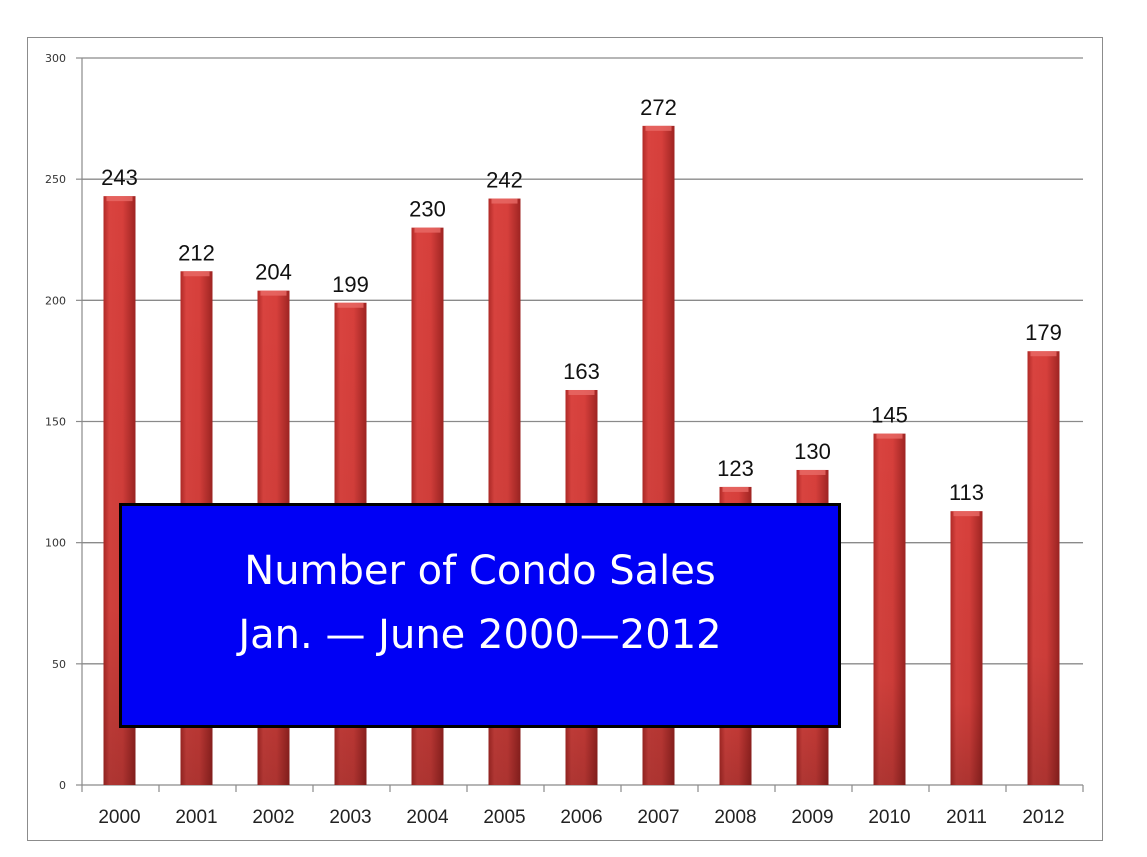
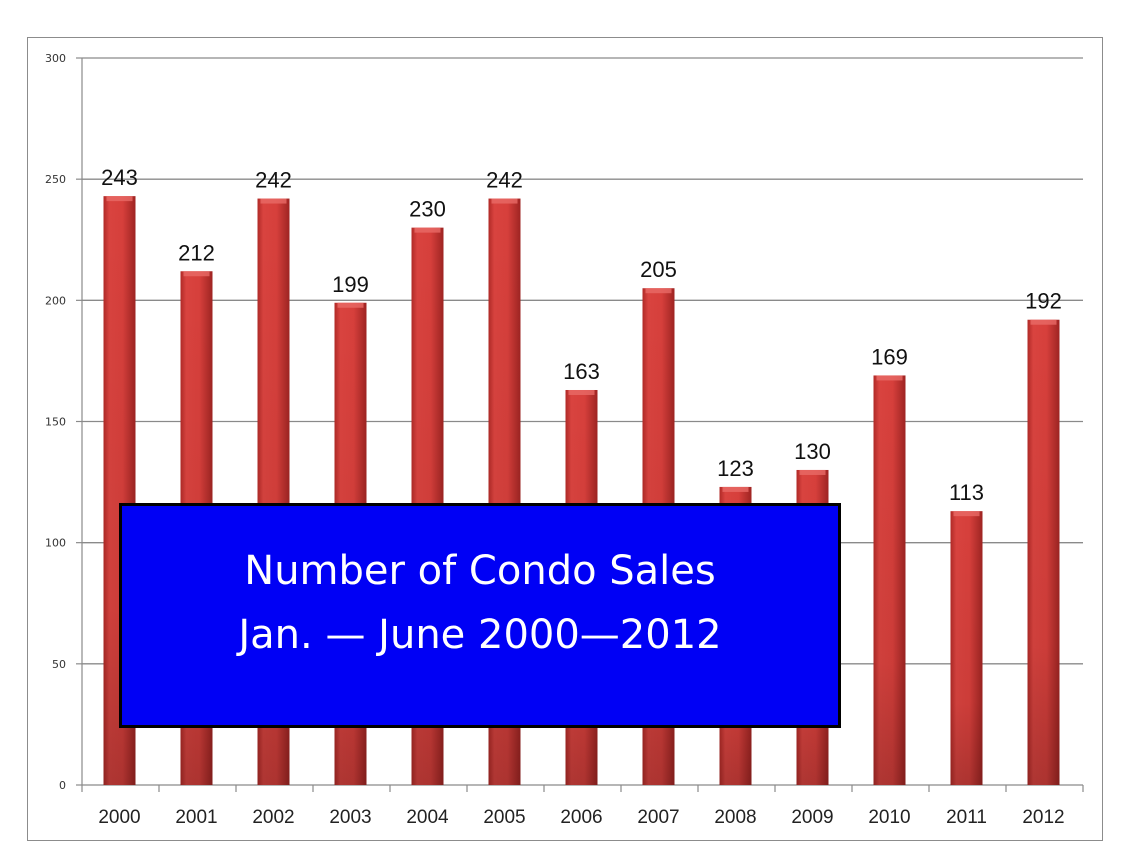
2002: 204 -> 242
2007: 272 -> 205
2010: 145 -> 169
2012: 179 -> 192
